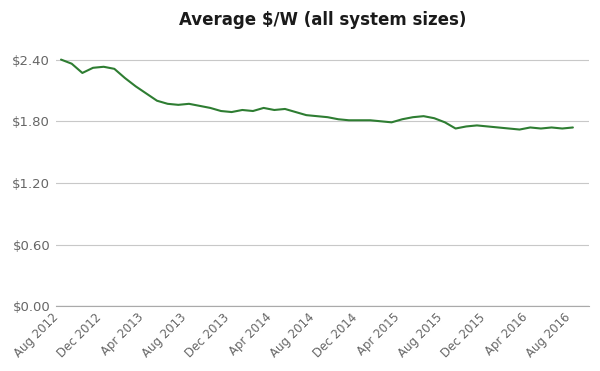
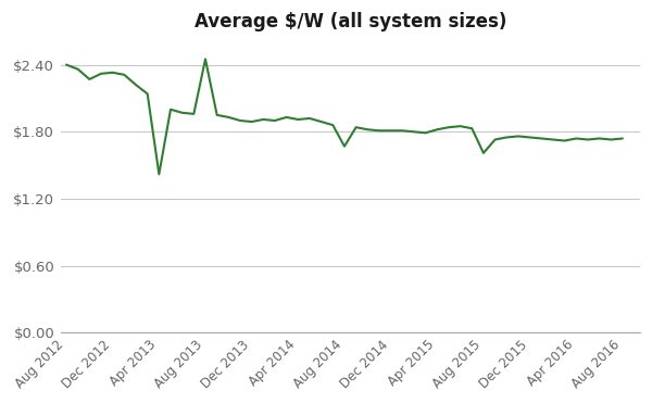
Apr 2013: $2.07 -> $1.42
Aug 2013: $1.97 -> $2.45
Aug 2014: $1.85 -> $1.67
Aug 2015: $1.79 -> $1.61
